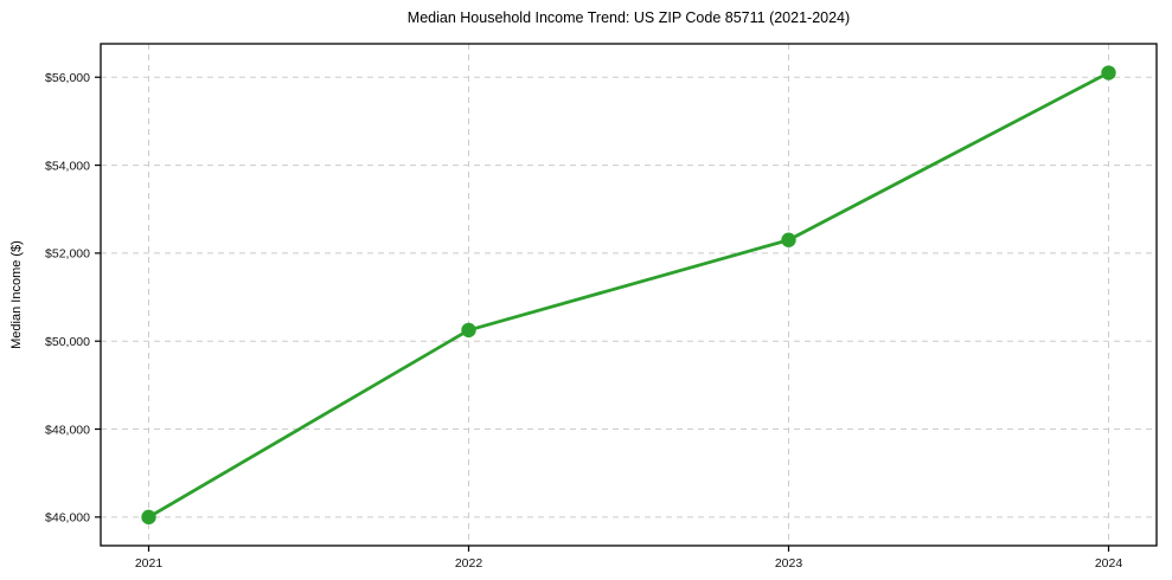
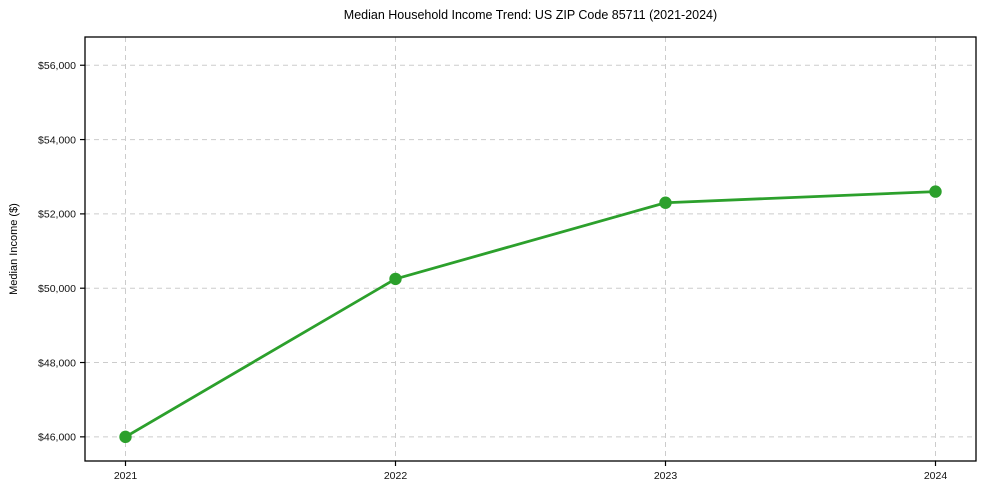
2024: $56100 -> $52600
